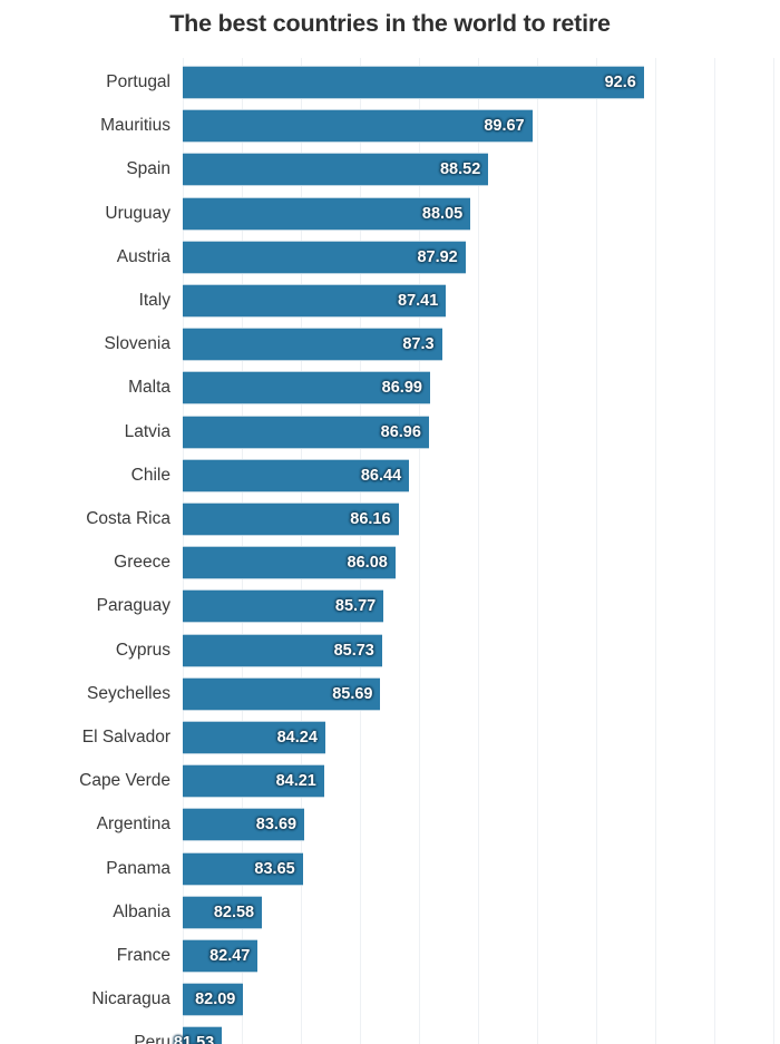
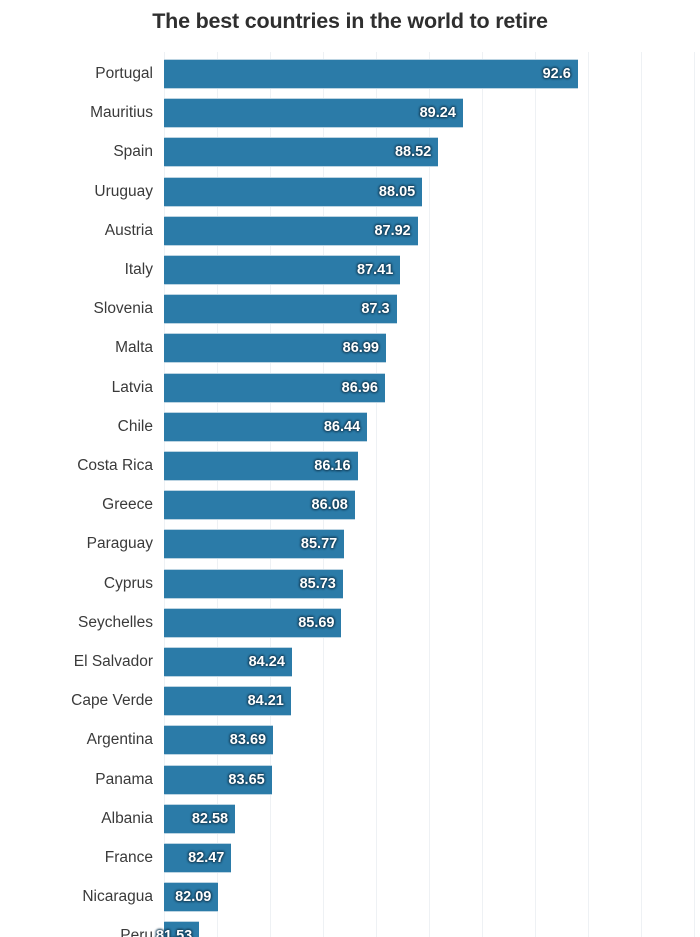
Mauritius: 89.67 -> 89.24
